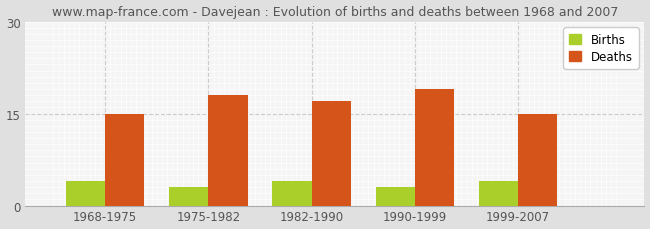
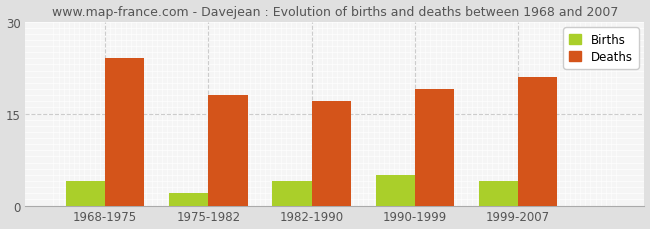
Deaths/1968-1975: 15 -> 24
Births/1975-1982: 3 -> 2
Births/1990-1999: 3 -> 5
Deaths/1999-2007: 15 -> 21
